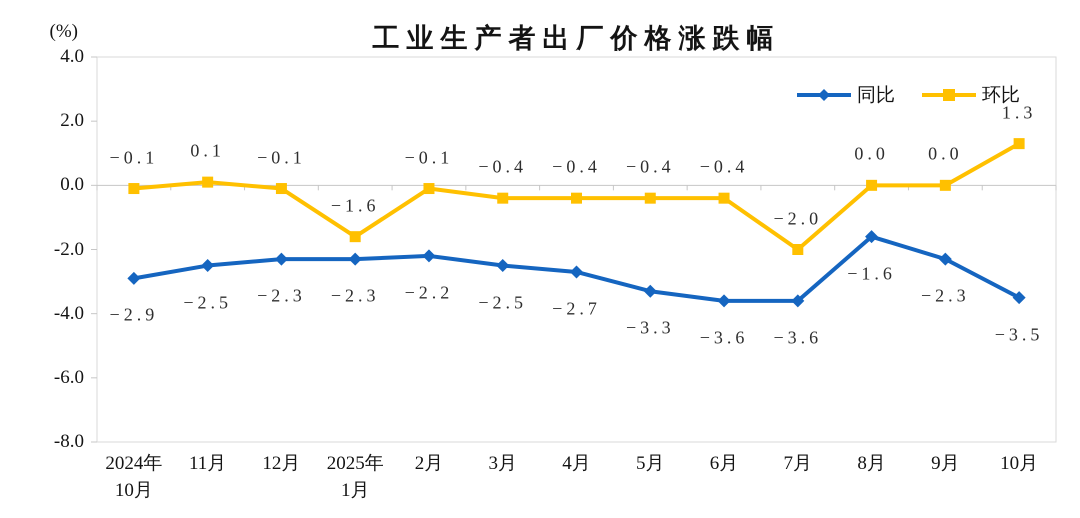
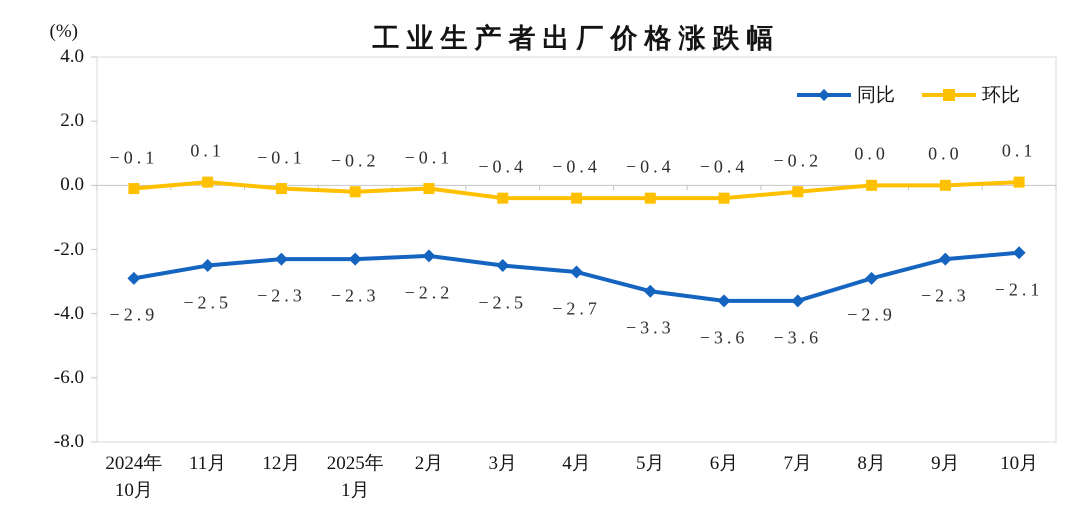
环比/2025年 1月: −1.6 -> −0.2
环比/7月: −2.0 -> −0.2
同比/8月: −1.6 -> −2.9
同比/10月: −3.5 -> −2.1
环比/10月: 1.3 -> 0.1
